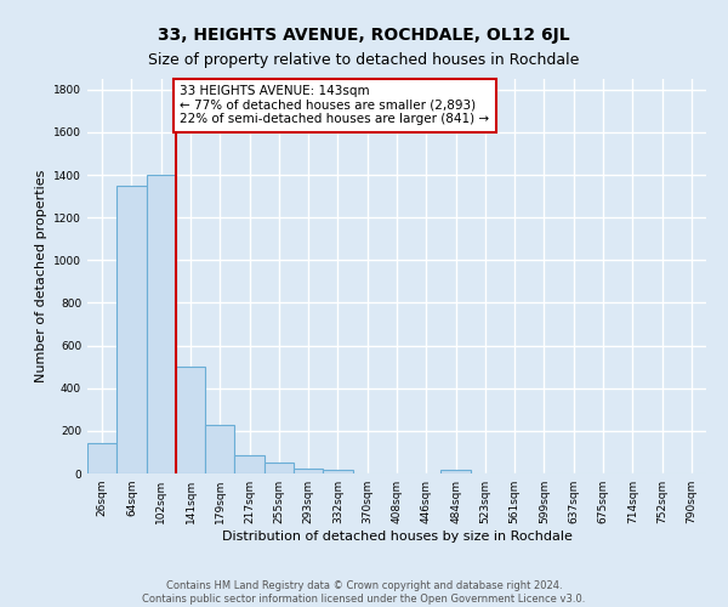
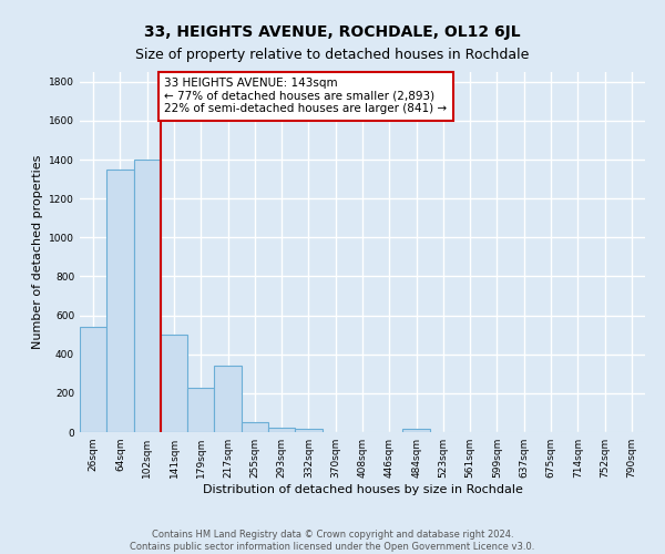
26sqm: 140 -> 540
217sqm: 80 -> 340
